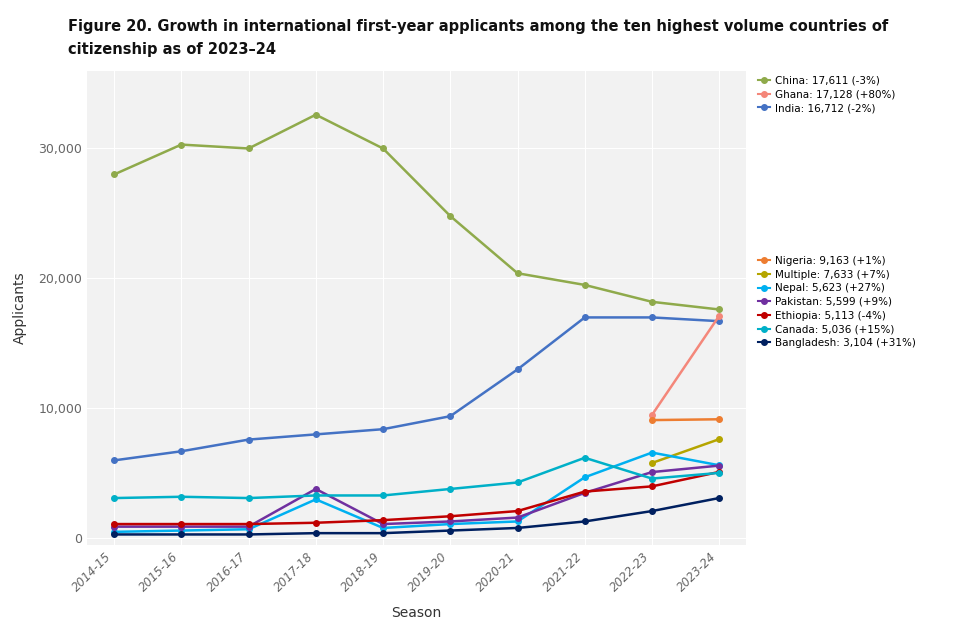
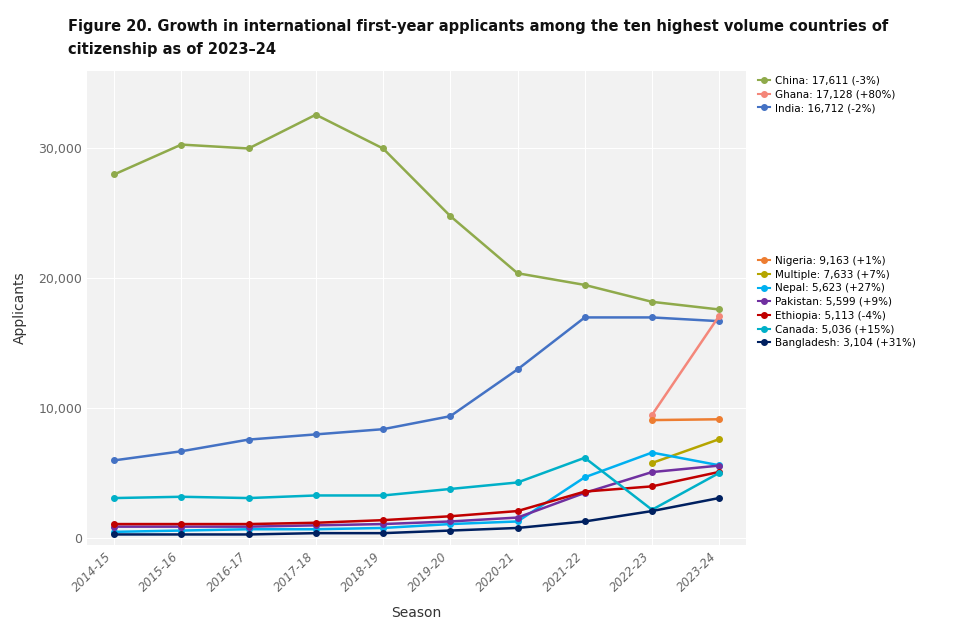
Nepal: 5,623 (+27%)/2017-18: 3,000 -> 700
Pakistan: 5,599 (+9%)/2017-18: 3,800 -> 1,000
Canada: 5,036 (+15%)/2022-23: 4,600 -> 2,200
